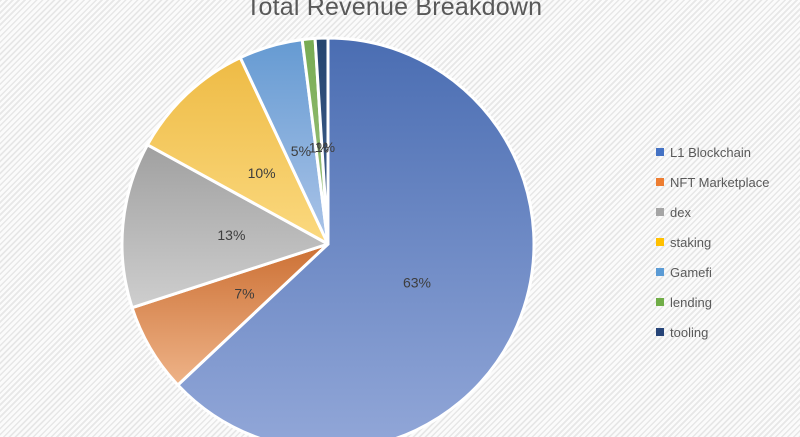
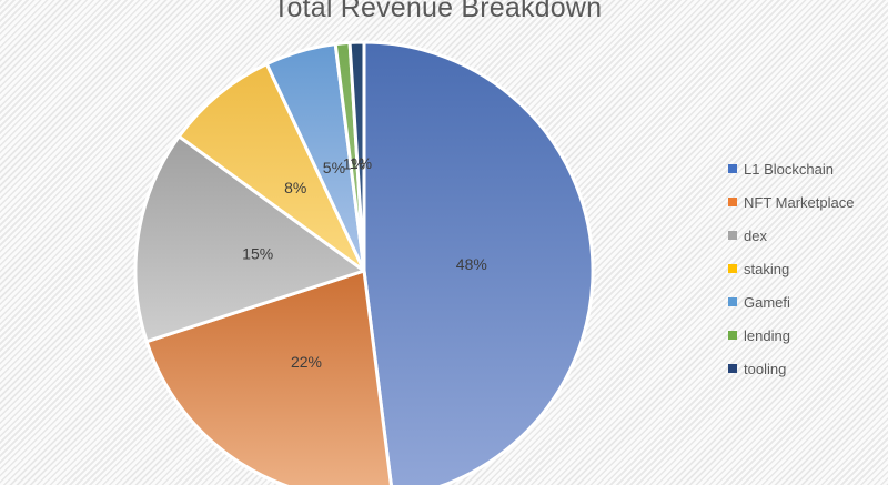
L1 Blockchain: 63% -> 48%
NFT Marketplace: 7% -> 22%
dex: 13% -> 15%
staking: 10% -> 8%
